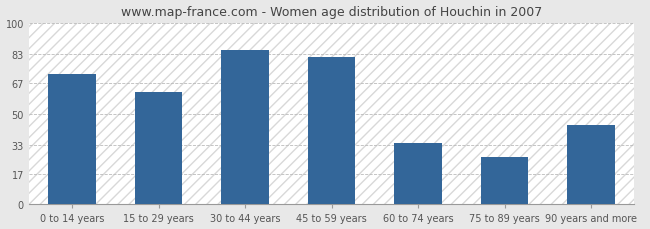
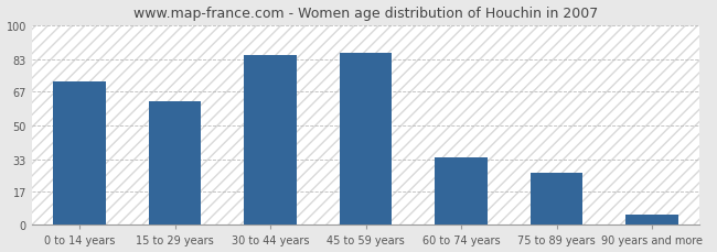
45 to 59 years: 81 -> 86
90 years and more: 44 -> 5
